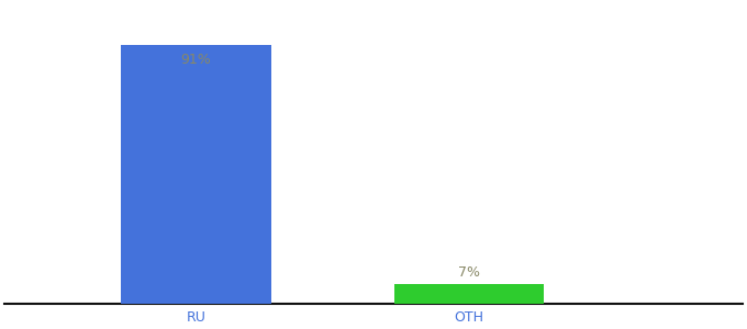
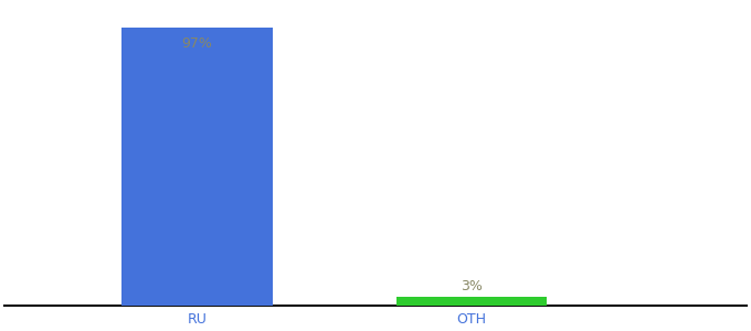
RU: 91% -> 97%
OTH: 7% -> 3%
